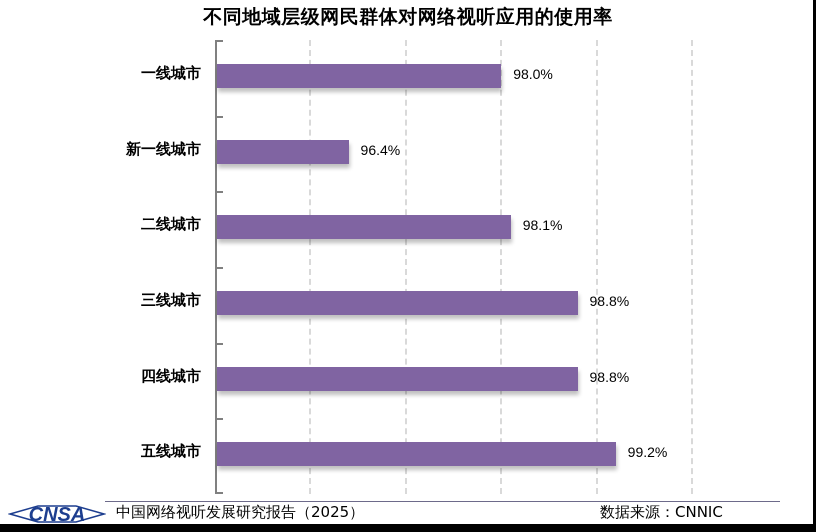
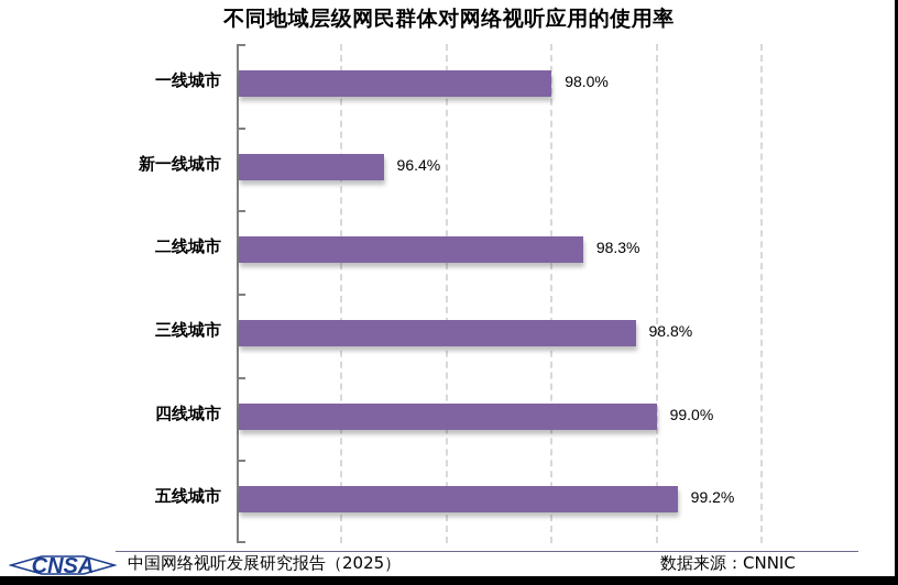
二线城市: 98.1% -> 98.3%
四线城市: 98.8% -> 99.0%
